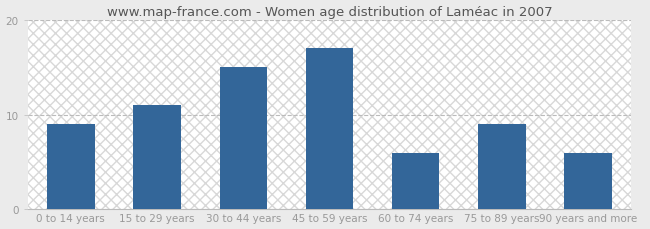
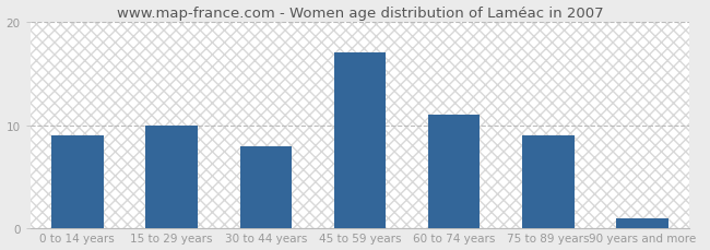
15 to 29 years: 11 -> 10
30 to 44 years: 15 -> 8
60 to 74 years: 6 -> 11
90 years and more: 6 -> 1
